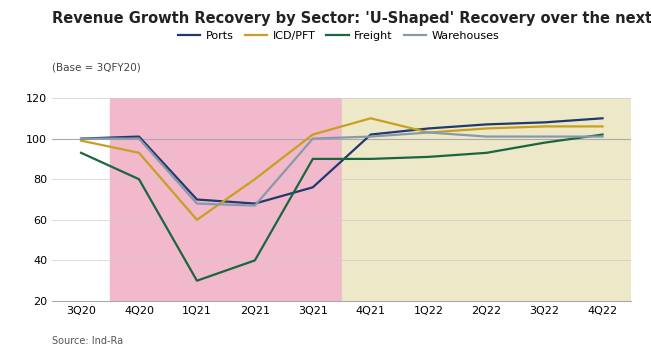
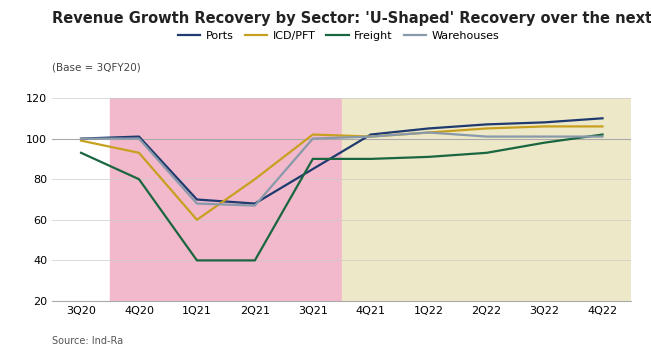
Freight/1Q21: 30 -> 40
Ports/3Q21: 76 -> 85
ICD/PFT/4Q21: 110 -> 101
